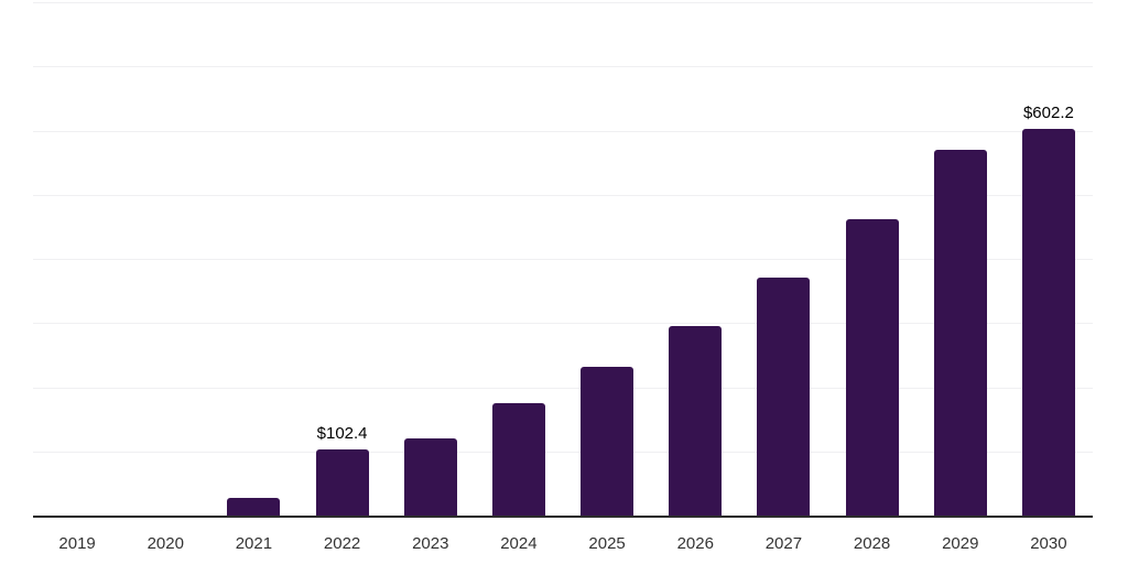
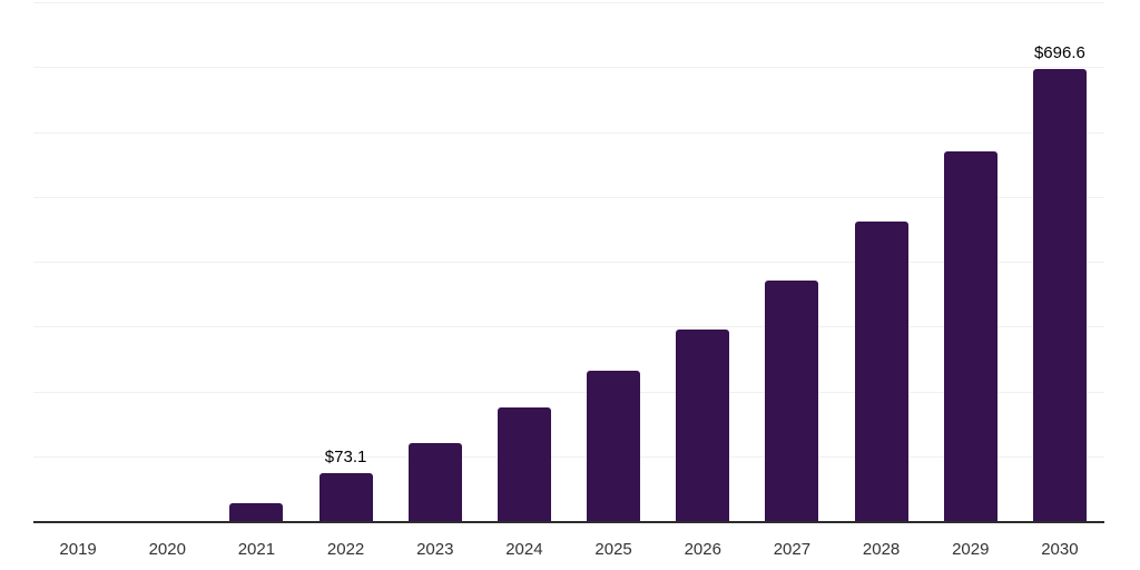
2022: $102.4 -> $73.1
2030: $602.2 -> $696.6
